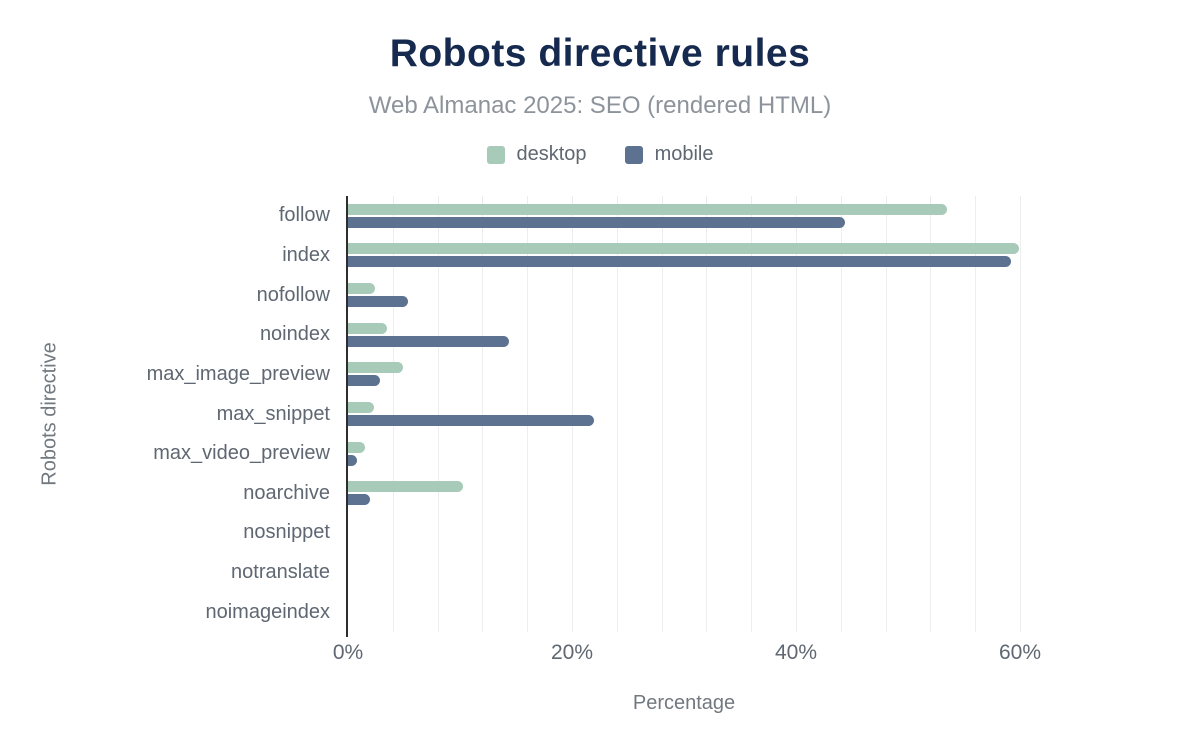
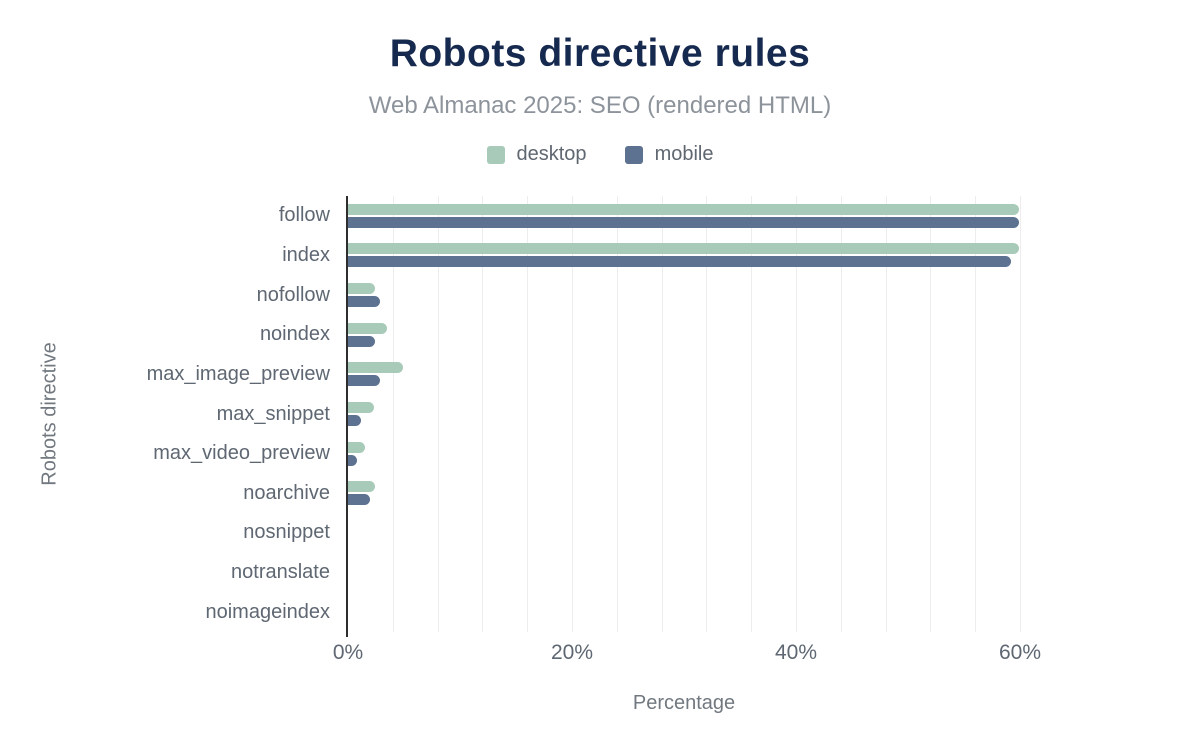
desktop/follow: 53.5% -> 59.9%
mobile/follow: 44.4% -> 59.9%
mobile/nofollow: 5.4% -> 2.9%
mobile/noindex: 14.4% -> 2.4%
mobile/max_snippet: 22.0% -> 1.2%
desktop/noarchive: 10.3% -> 2.4%
